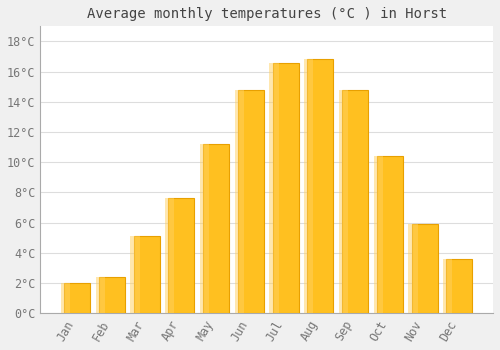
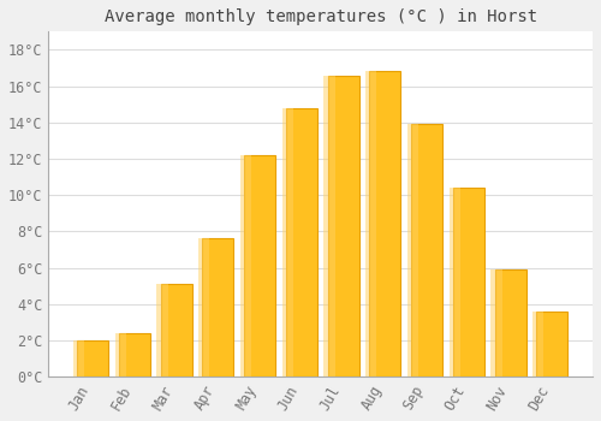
May: 11.2°C -> 12.2°C
Sep: 14.8°C -> 13.9°C
